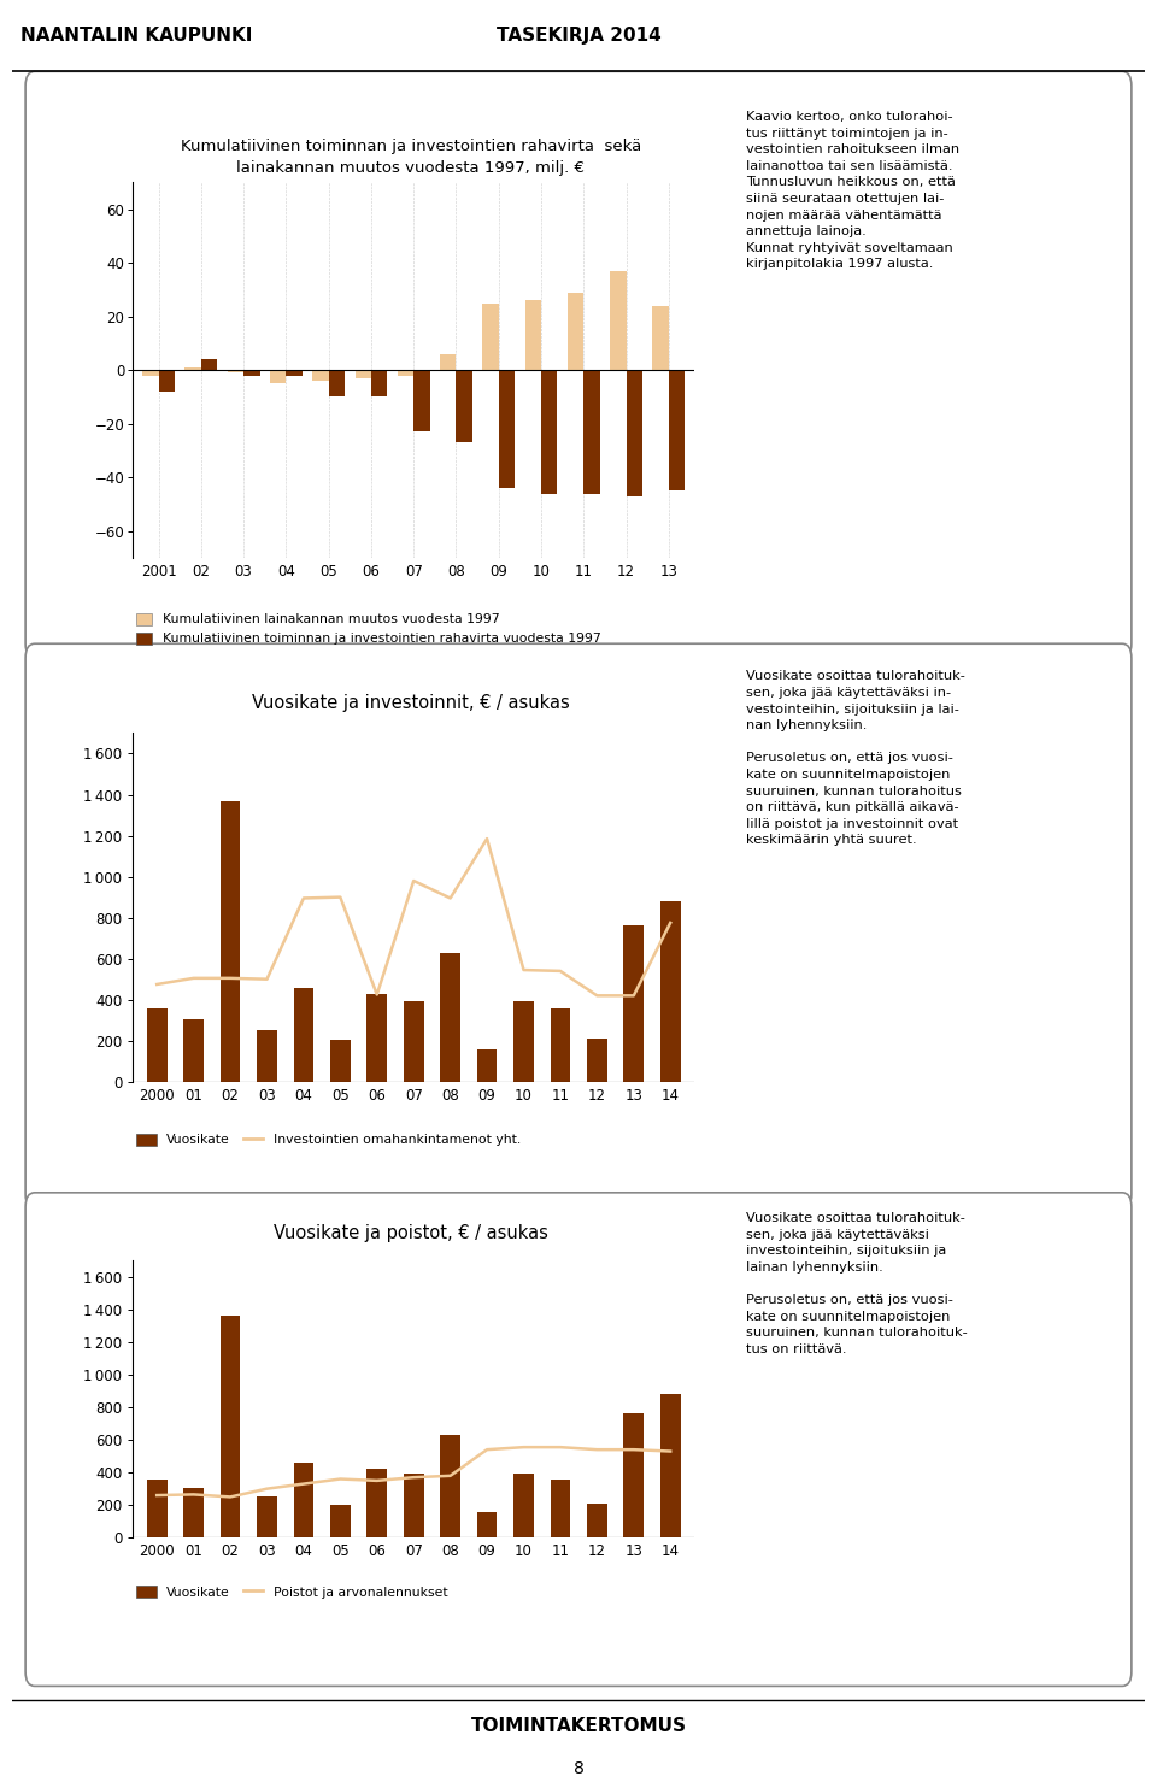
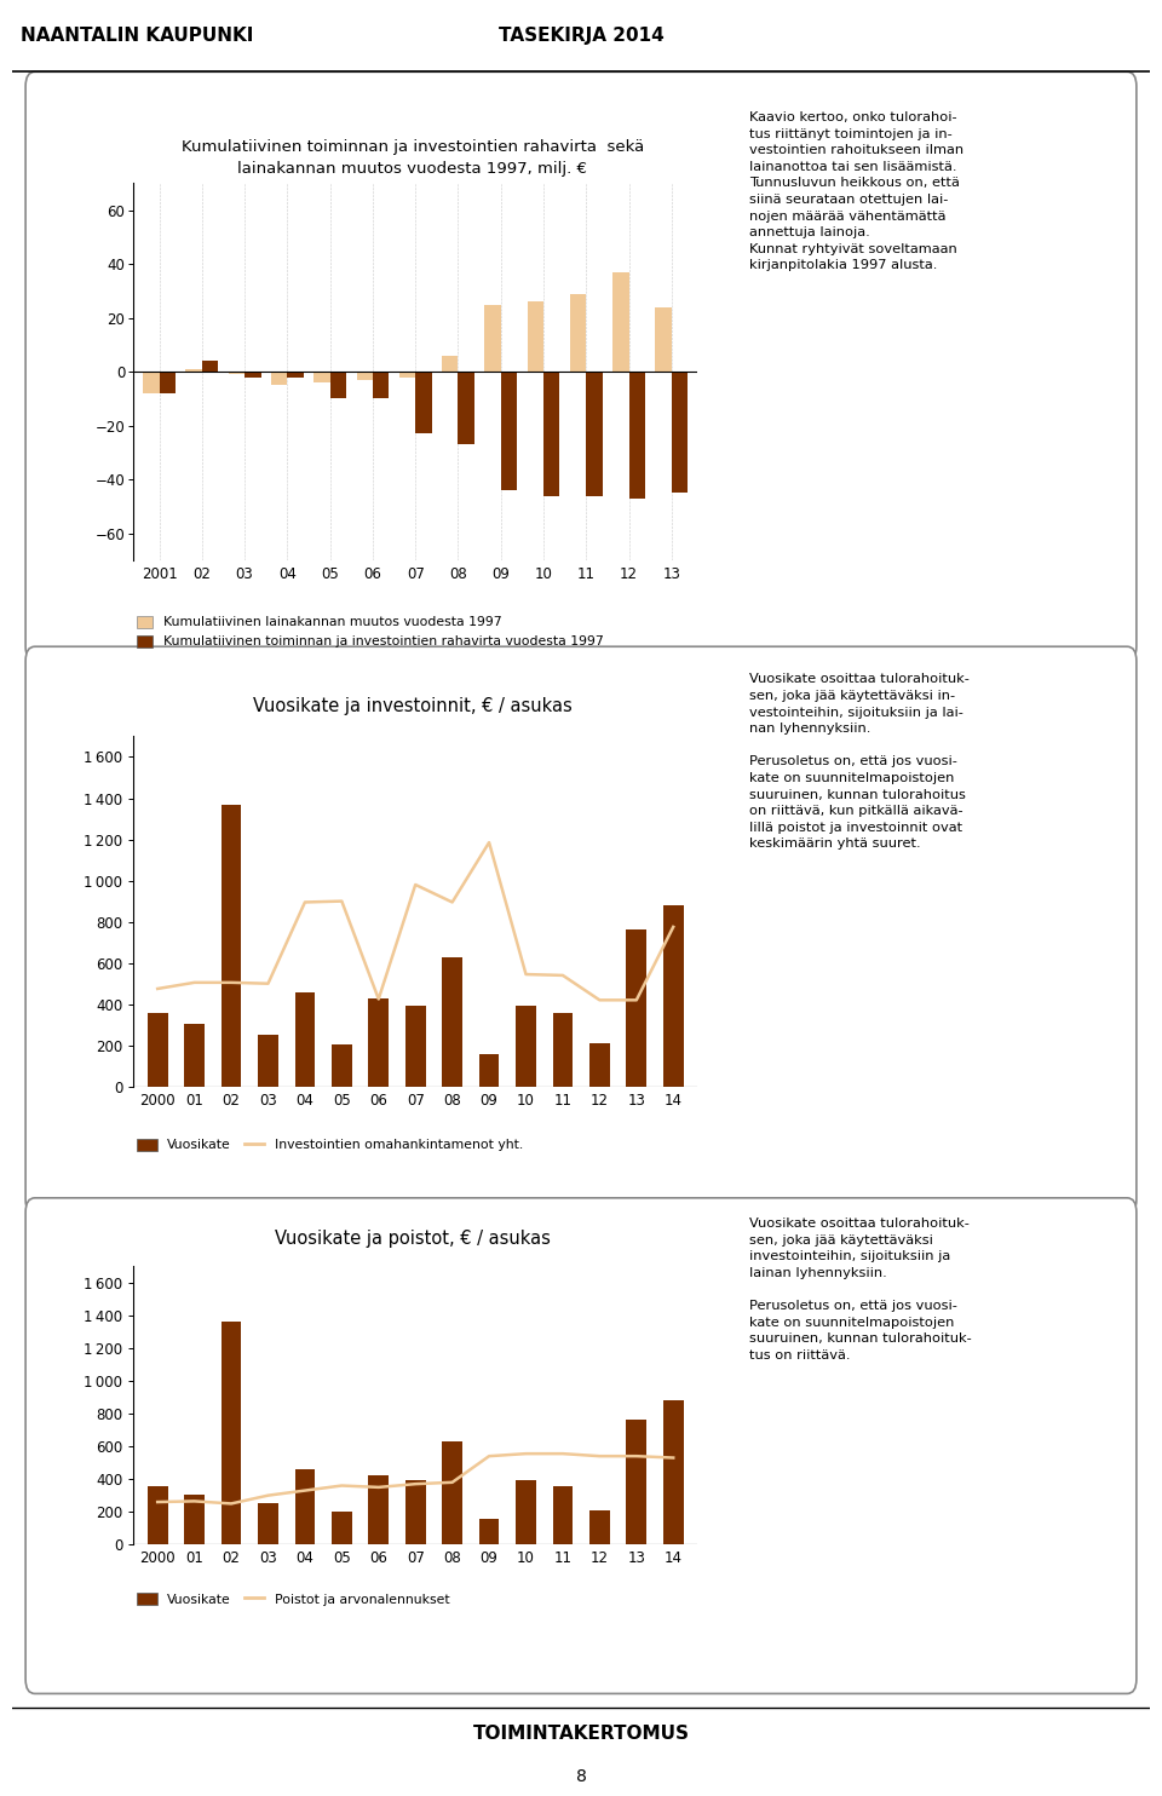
Kumulatiivinen lainakannan muutos vuodesta 1997/2001: -2 -> -8
